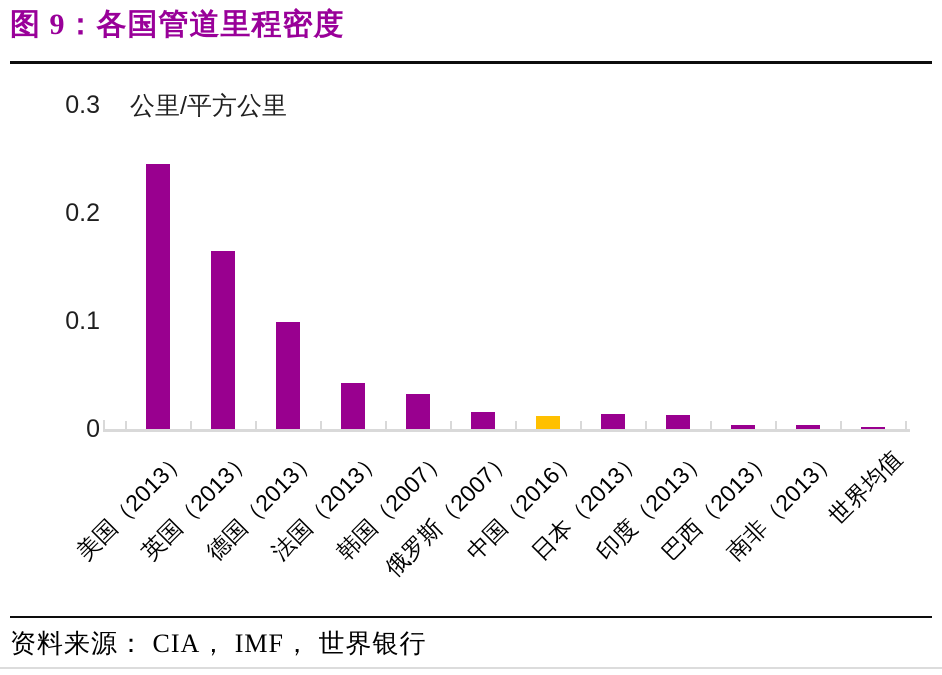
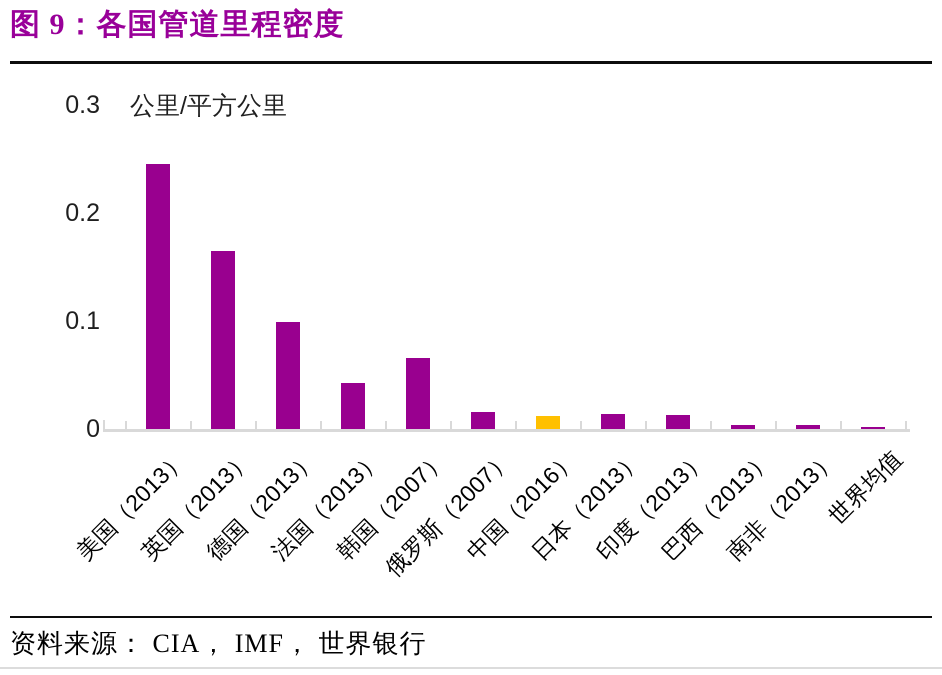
韩国（2007）: 0.032 -> 0.066
